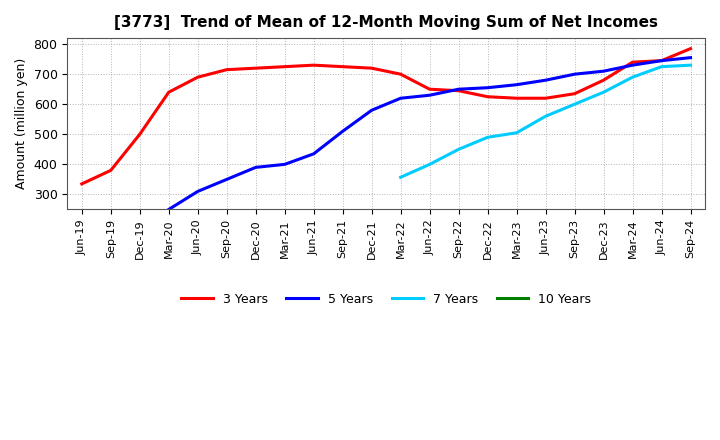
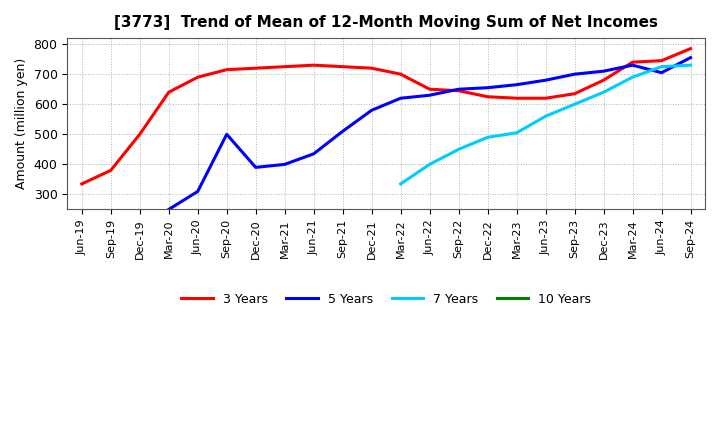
5 Years/Sep-20: 350 -> 500
7 Years/Mar-22: 357 -> 335
5 Years/Jun-24: 745 -> 705
